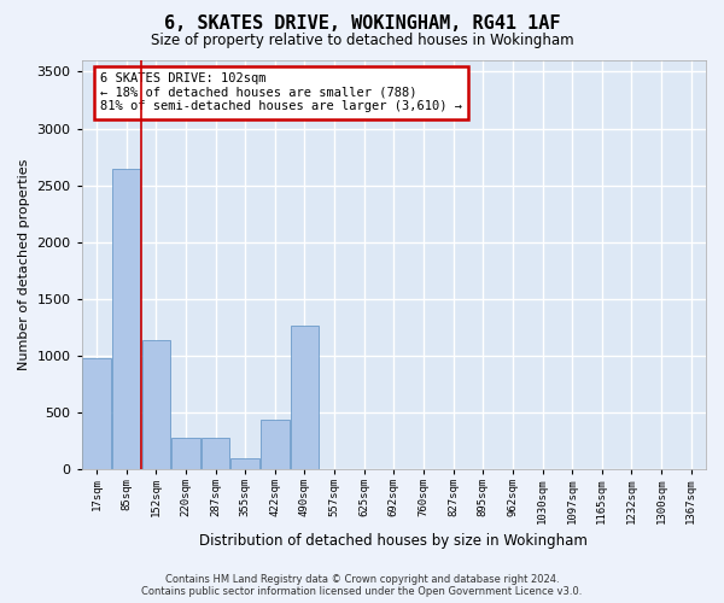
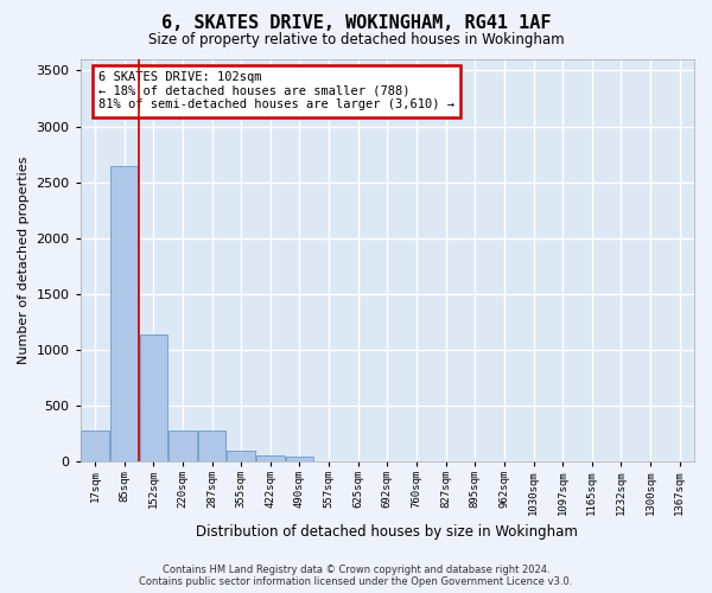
17sqm: 980 -> 280
422sqm: 440 -> 60
490sqm: 1260 -> 40
